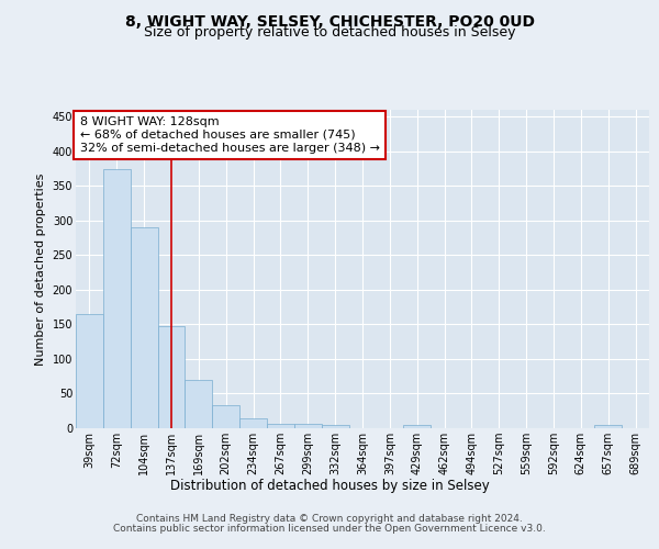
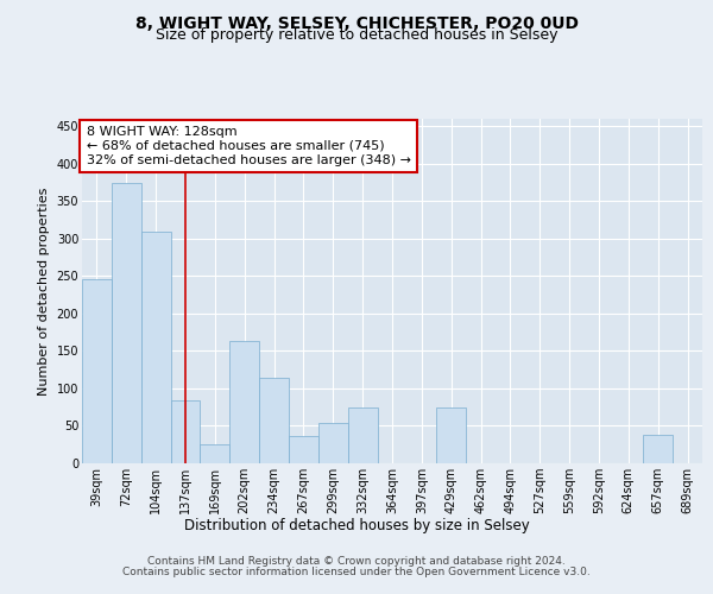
39sqm: 165 -> 246
104sqm: 290 -> 310
137sqm: 148 -> 84
169sqm: 70 -> 26
202sqm: 33 -> 164
234sqm: 14 -> 114
267sqm: 7 -> 36
299sqm: 6 -> 54
332sqm: 5 -> 74
429sqm: 4 -> 74
657sqm: 4 -> 38
